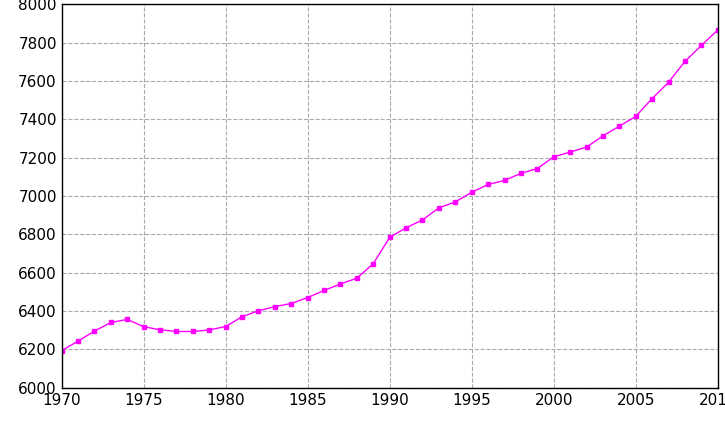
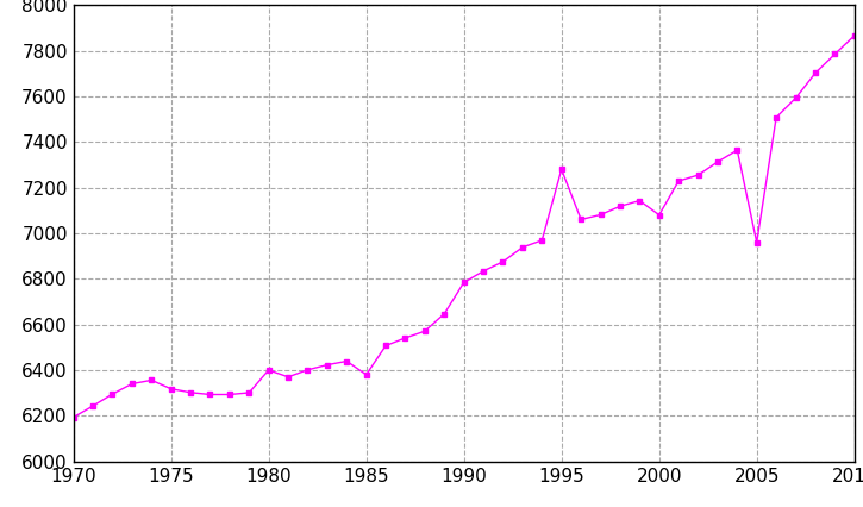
1980: 6320 -> 6400
1985: 6470 -> 6380
1995: 7020 -> 7280
2000: 7200 -> 7080
2005: 7420 -> 6960
